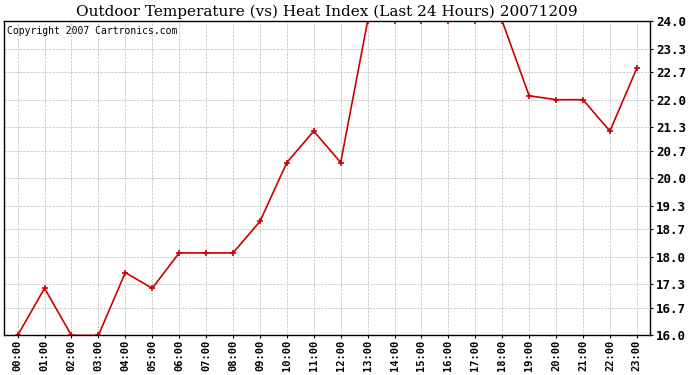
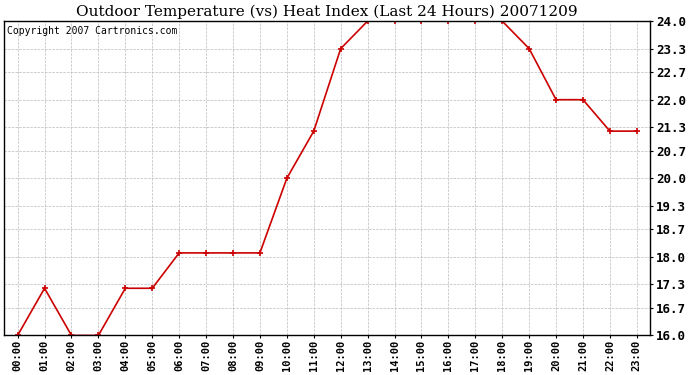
04:00: 17.6 -> 17.2
09:00: 18.9 -> 18.1
10:00: 20.4 -> 20.0
12:00: 20.4 -> 23.3
19:00: 22.1 -> 23.3
23:00: 22.8 -> 21.2
